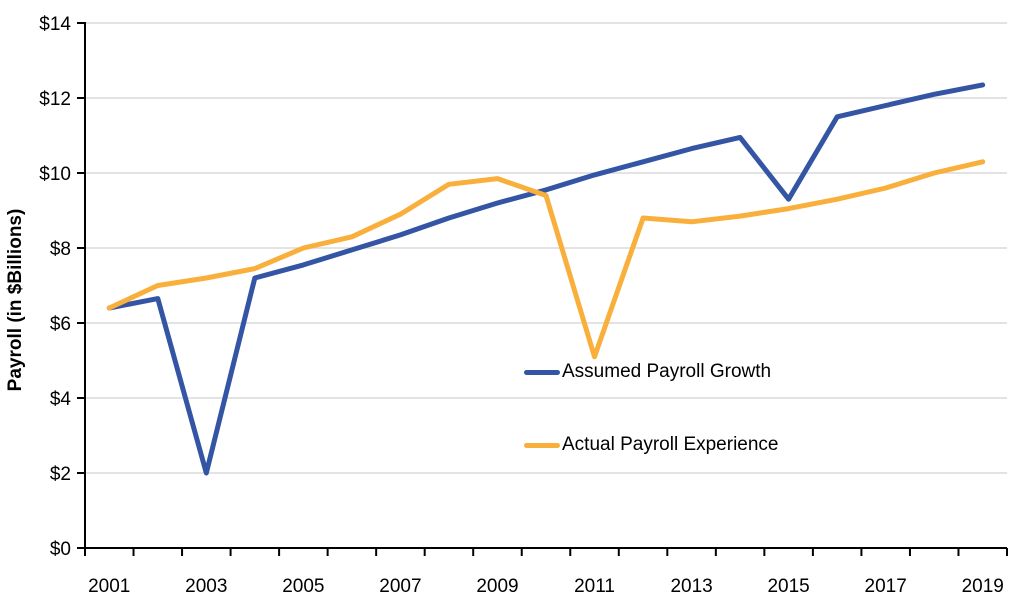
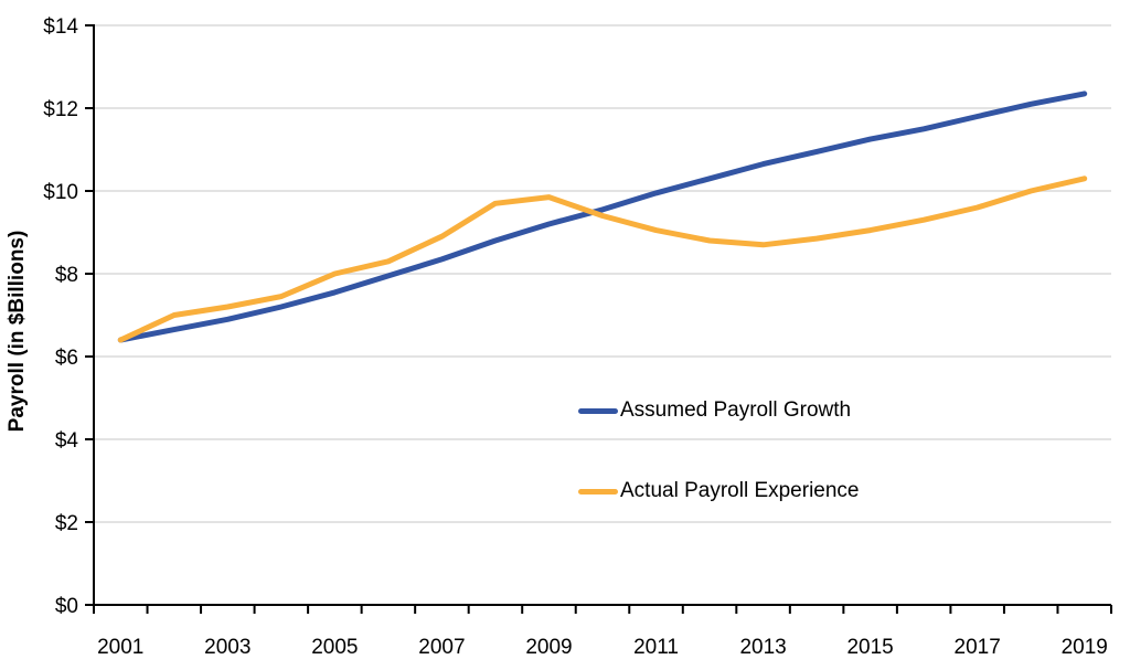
Assumed Payroll Growth/2003: $2.0 -> $6.9
Actual Payroll Experience/2011: $5.1 -> $9.1
Assumed Payroll Growth/2015: $9.3 -> $11.2
